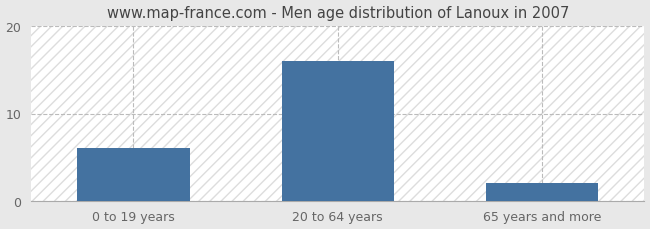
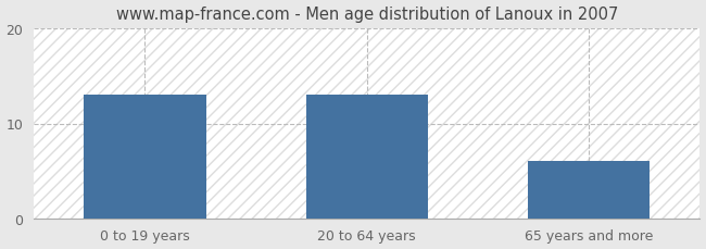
0 to 19 years: 6 -> 13
20 to 64 years: 16 -> 13
65 years and more: 2 -> 6
